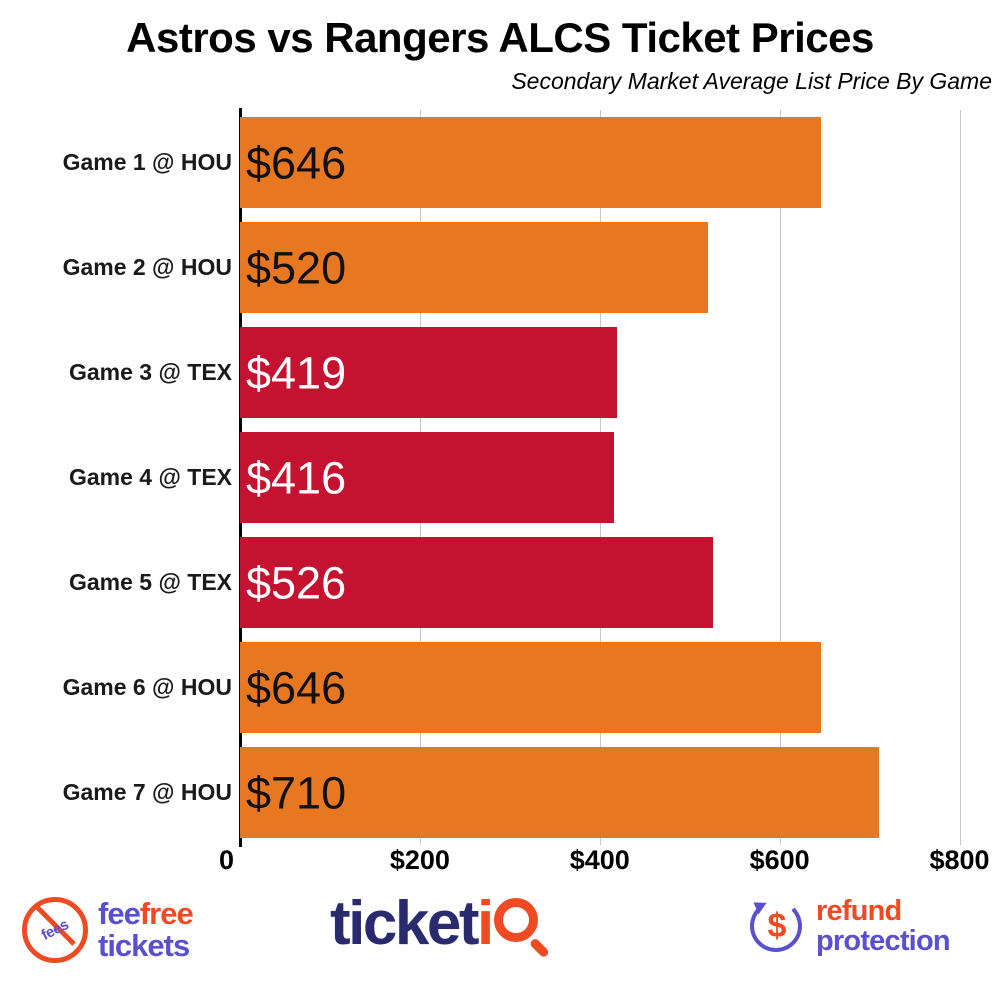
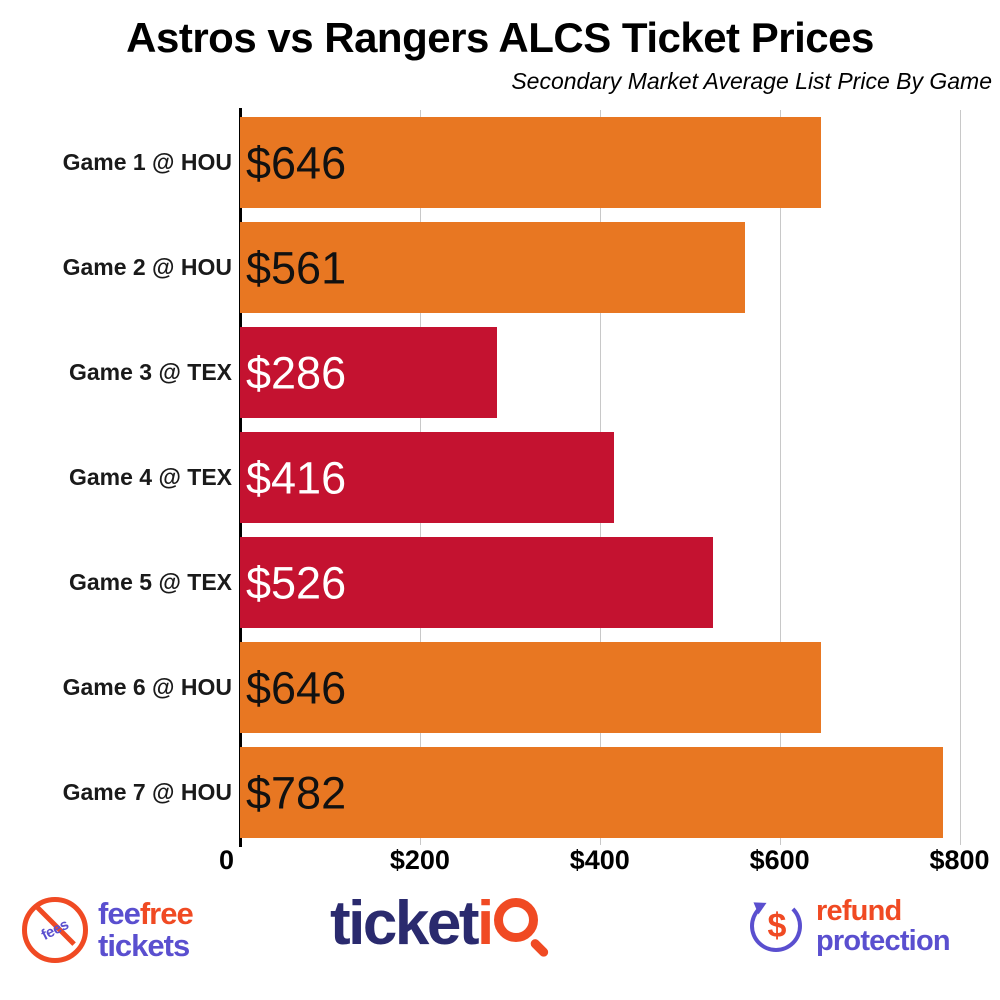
Game 2 @ HOU: $520 -> $561
Game 3 @ TEX: $419 -> $286
Game 7 @ HOU: $710 -> $782
